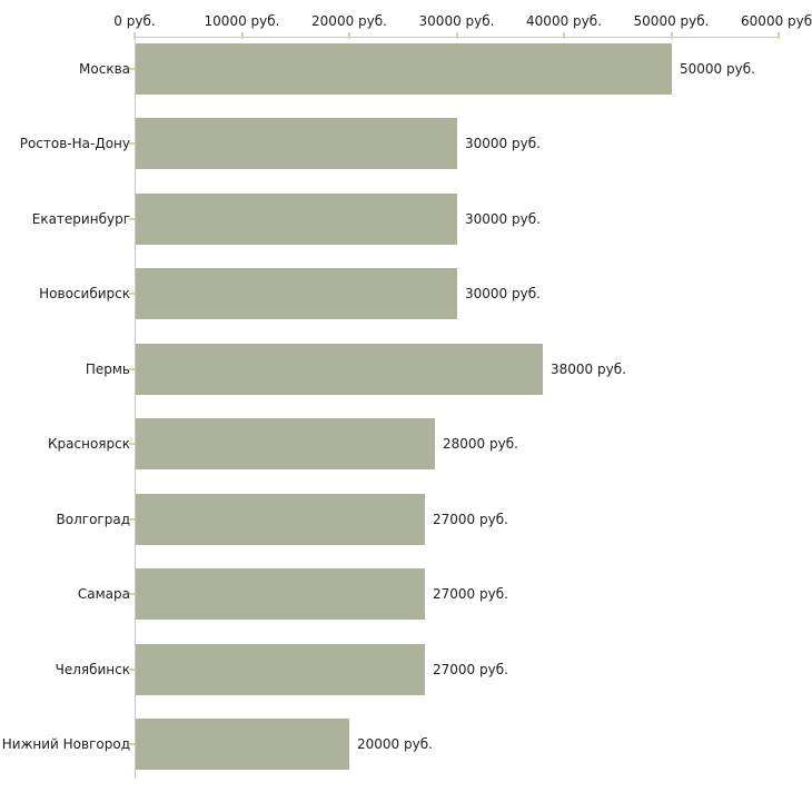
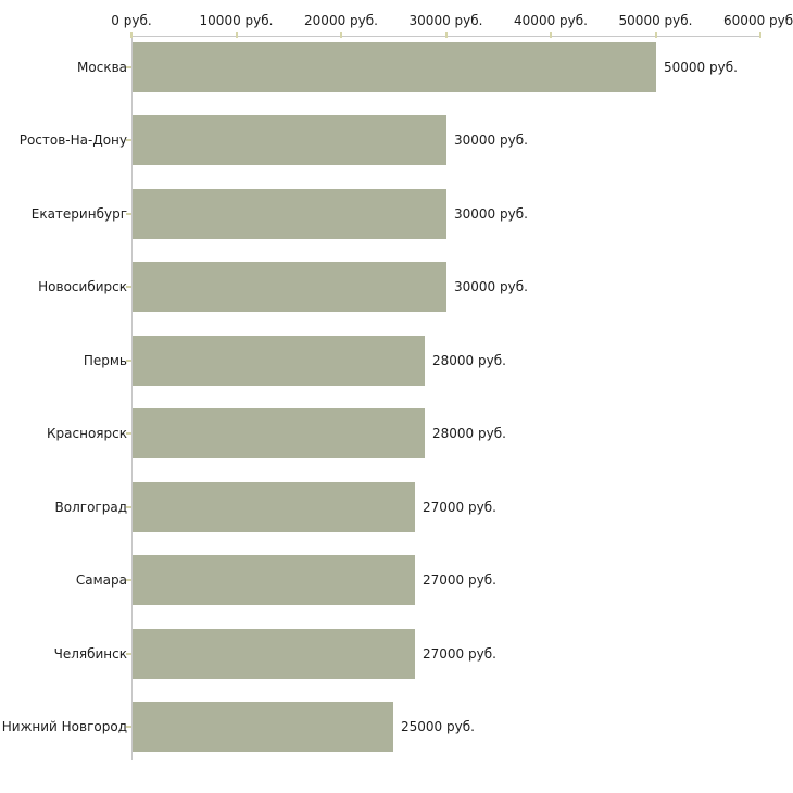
Пермь: 38000 -> 28000
Нижний Новгород: 20000 -> 25000
